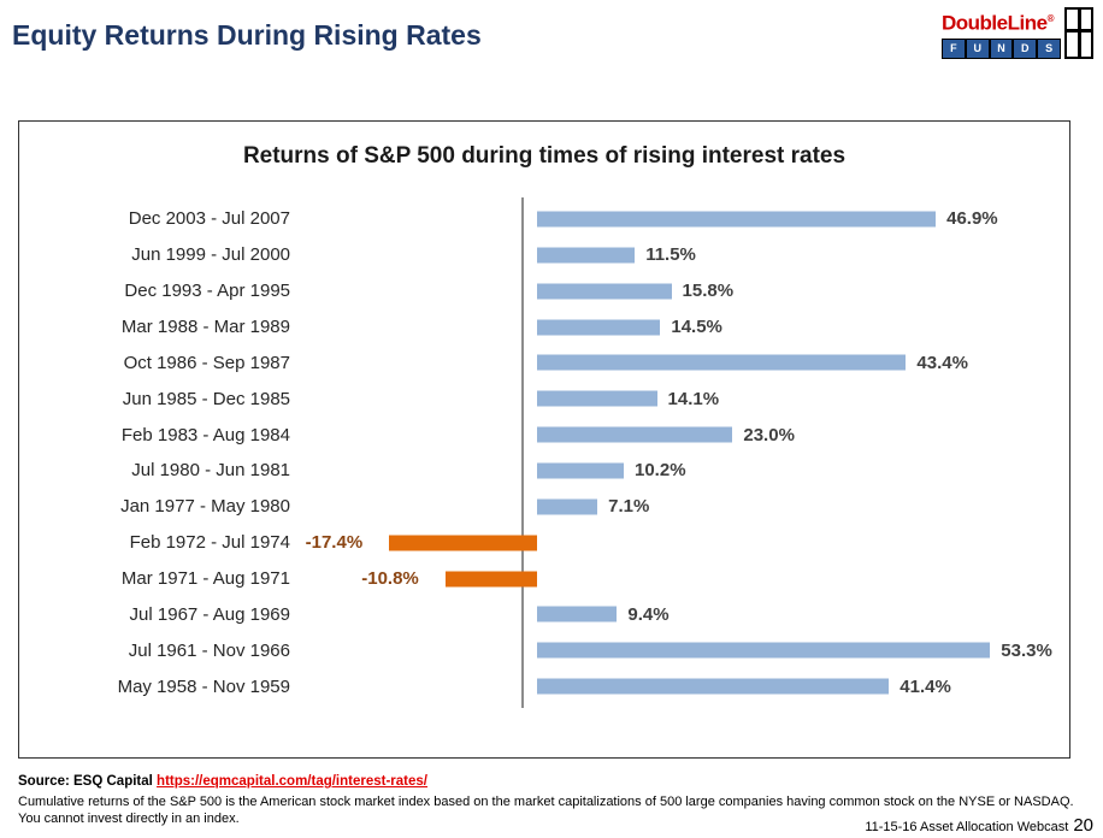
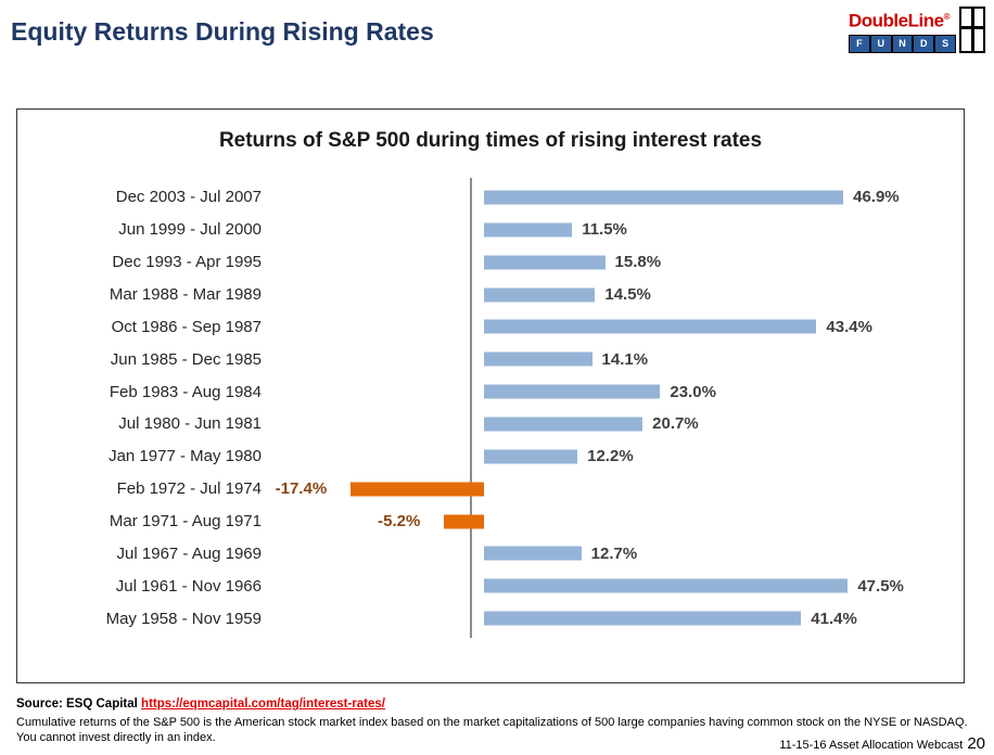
Jul 1980 - Jun 1981: 10.2% -> 20.7%
Jan 1977 - May 1980: 7.1% -> 12.2%
Mar 1971 - Aug 1971: -10.8% -> -5.2%
Jul 1967 - Aug 1969: 9.4% -> 12.7%
Jul 1961 - Nov 1966: 53.3% -> 47.5%
